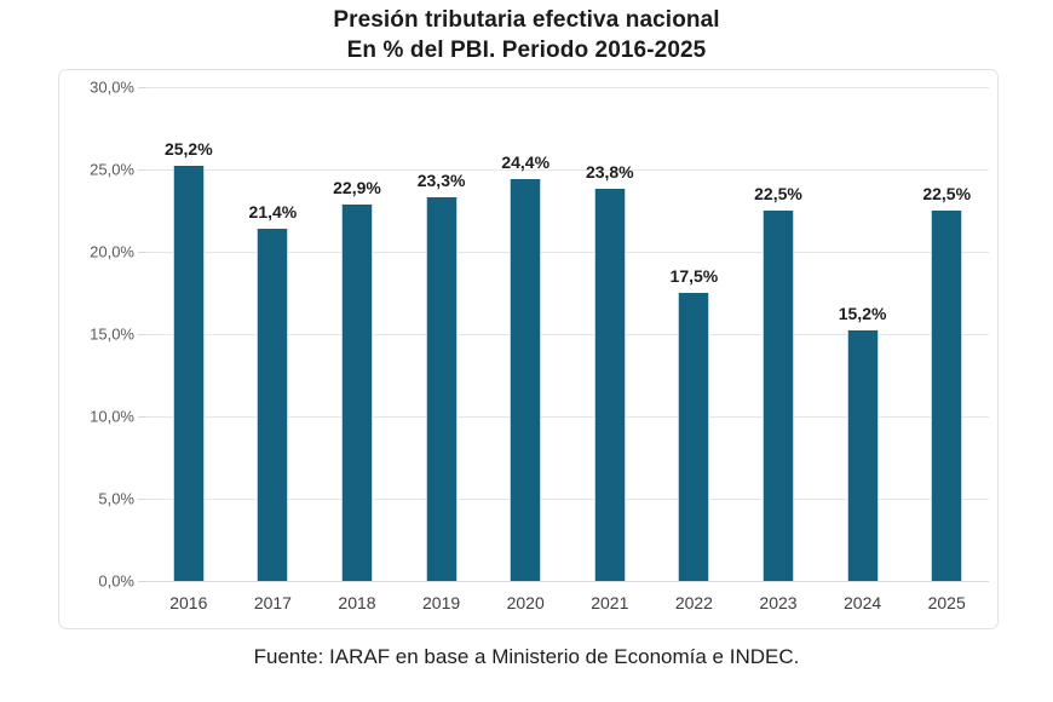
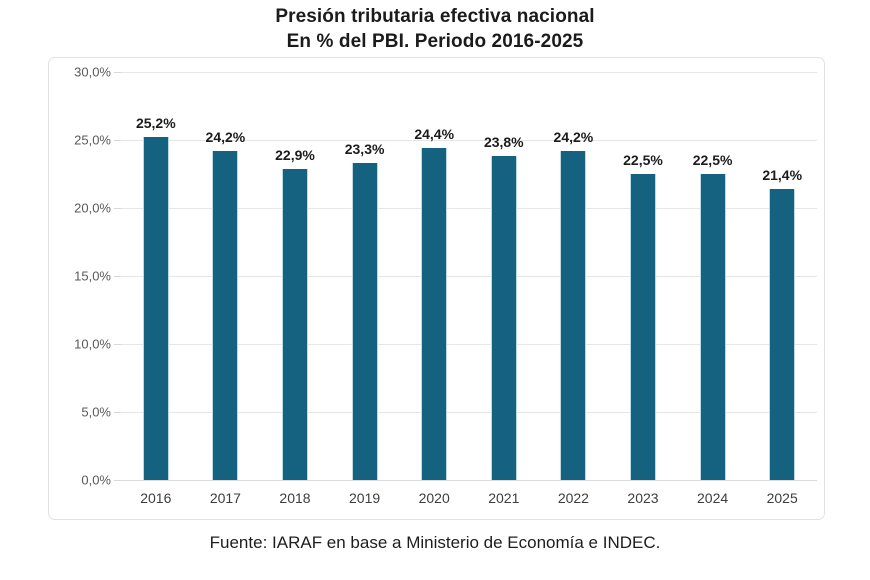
2017: 21,4% -> 24,2%
2022: 17,5% -> 24,2%
2024: 15,2% -> 22,5%
2025: 22,5% -> 21,4%
